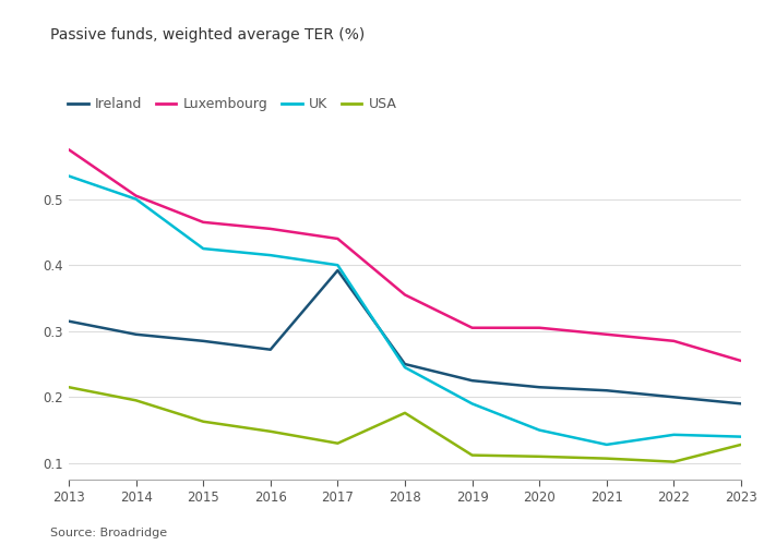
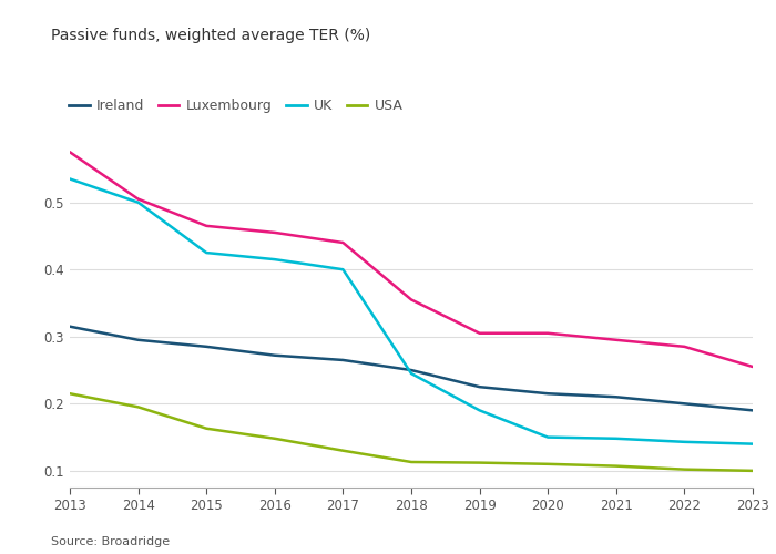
Ireland/2017: 0.392 -> 0.265
USA/2018: 0.176 -> 0.113
UK/2021: 0.128 -> 0.148
USA/2023: 0.128 -> 0.100
